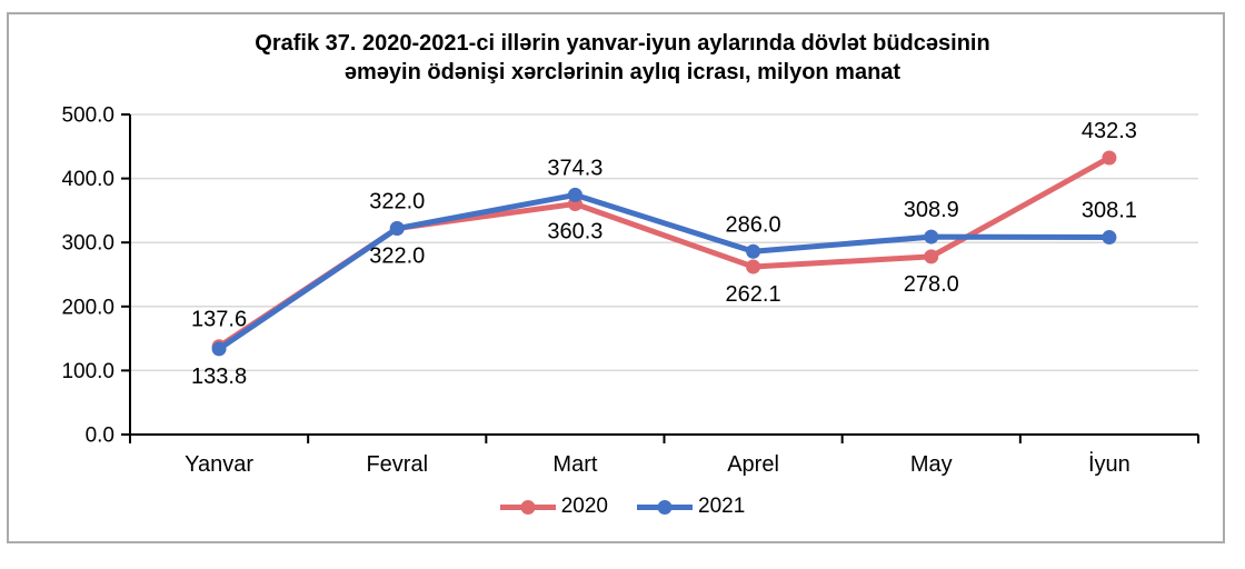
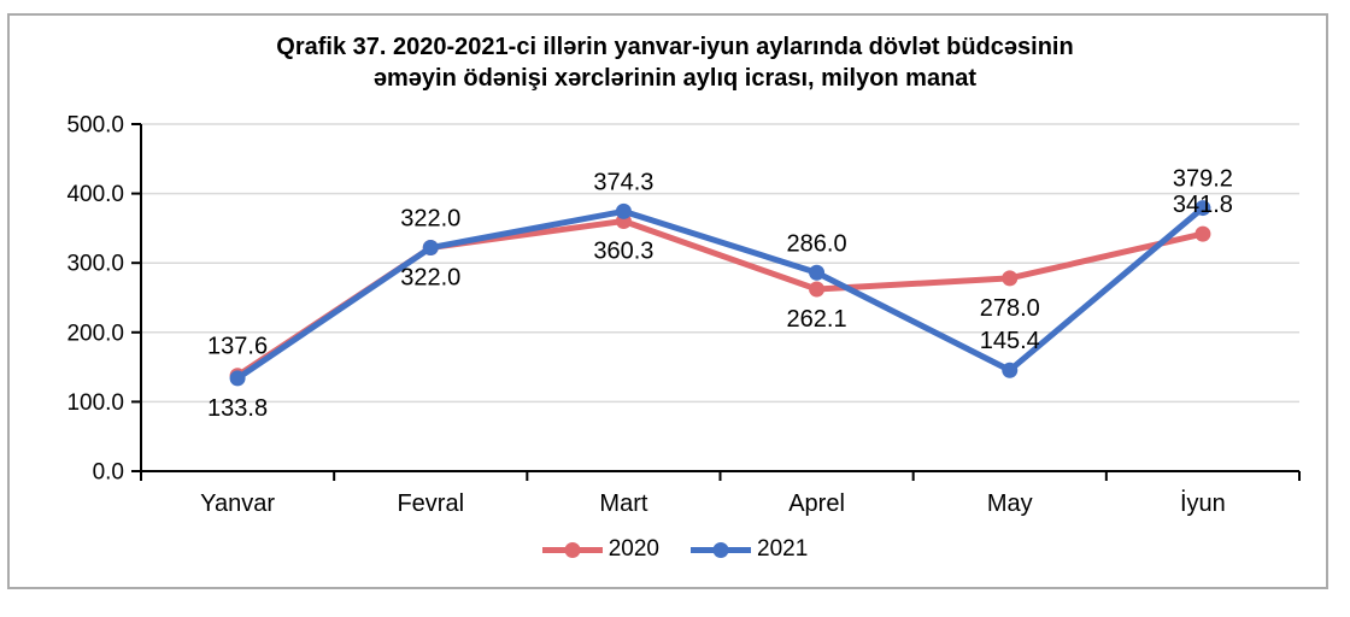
2021/May: 308.9 -> 145.4
2020/İyun: 432.3 -> 341.8
2021/İyun: 308.1 -> 379.2
